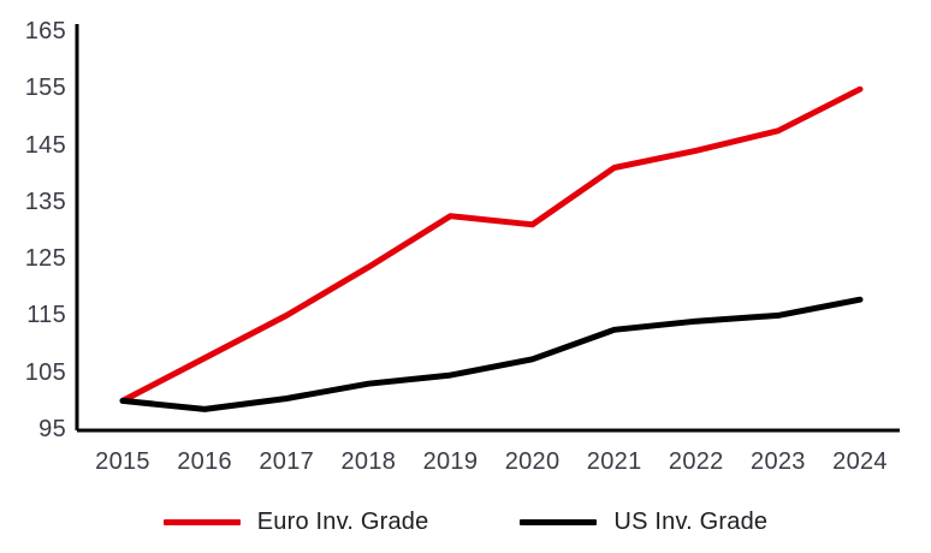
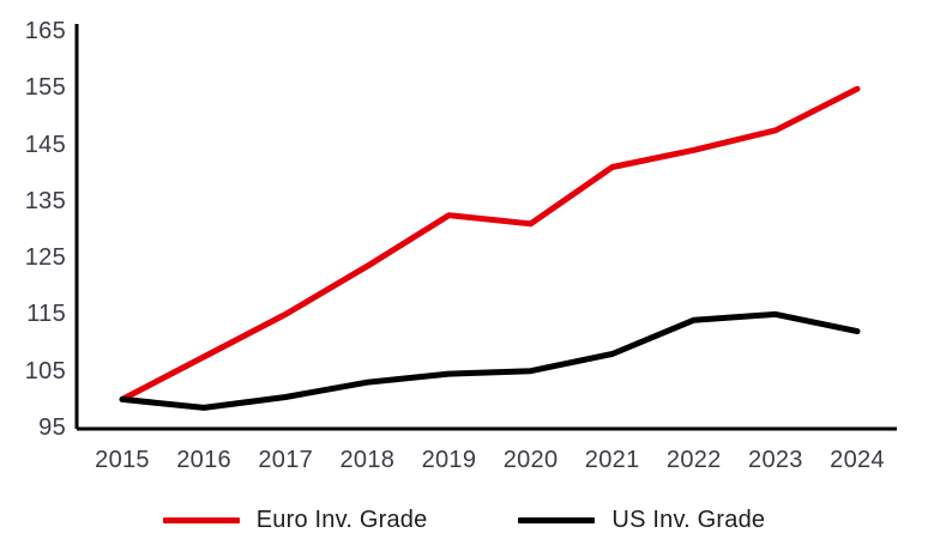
US Inv. Grade/2020: 107 -> 105
US Inv. Grade/2021: 112 -> 108
US Inv. Grade/2024: 118 -> 112
